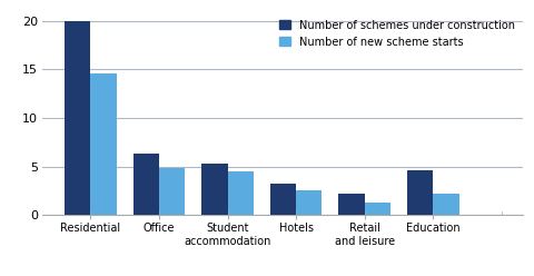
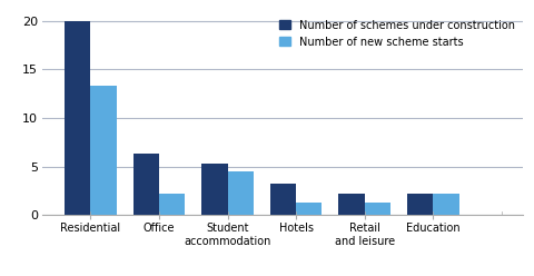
Number of new scheme starts/Residential: 14.6 -> 13.3
Number of new scheme starts/Office: 4.8 -> 2.2
Number of new scheme starts/Hotels: 2.6 -> 1.3
Number of schemes under construction/Education: 4.6 -> 2.2
